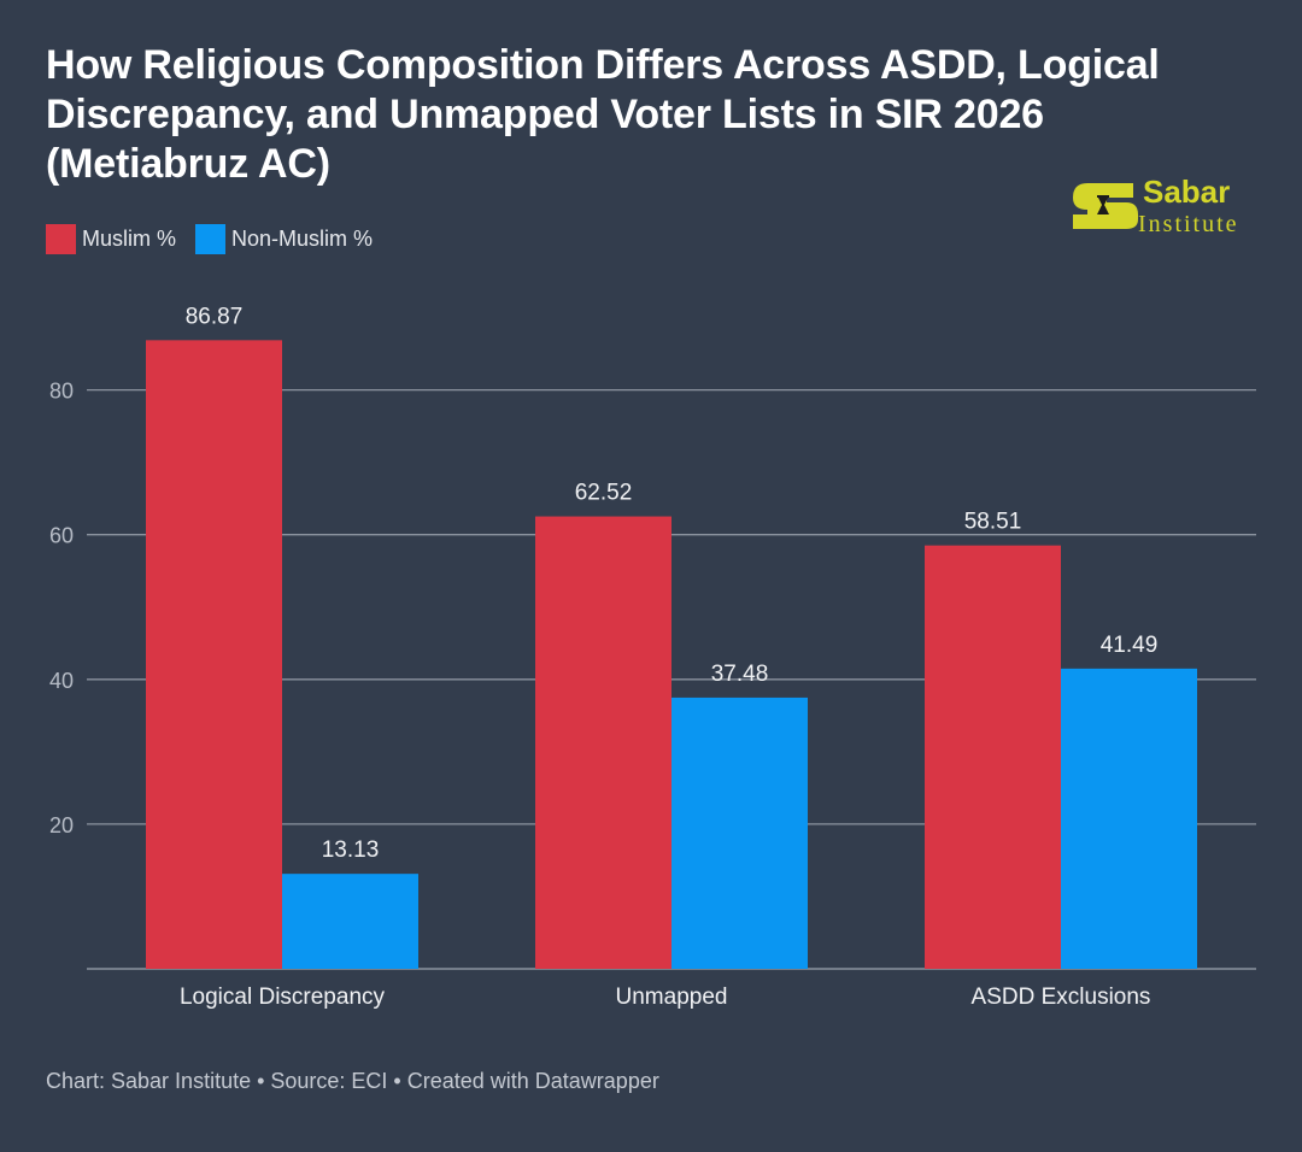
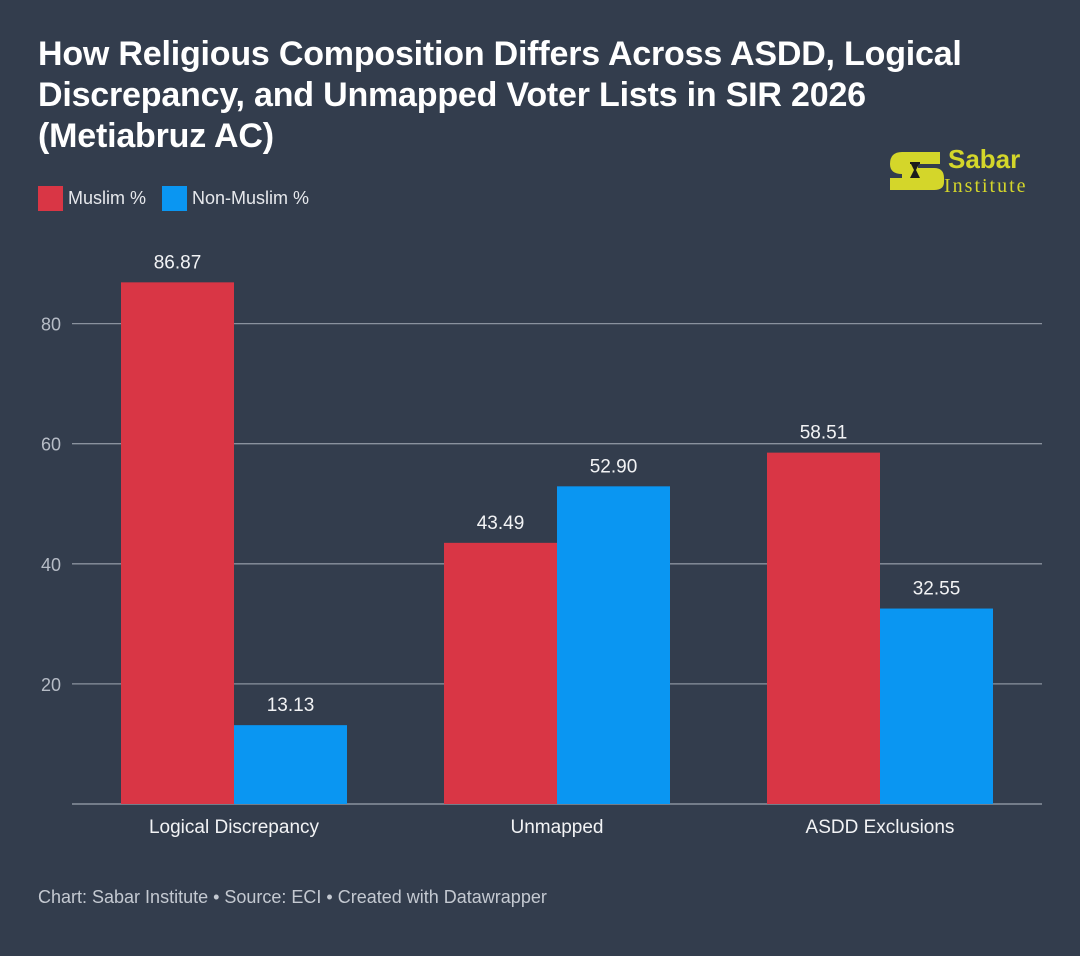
Muslim %/Unmapped: 62.52 -> 43.49
Non-Muslim %/Unmapped: 37.48 -> 52.90
Non-Muslim %/ASDD Exclusions: 41.49 -> 32.55
